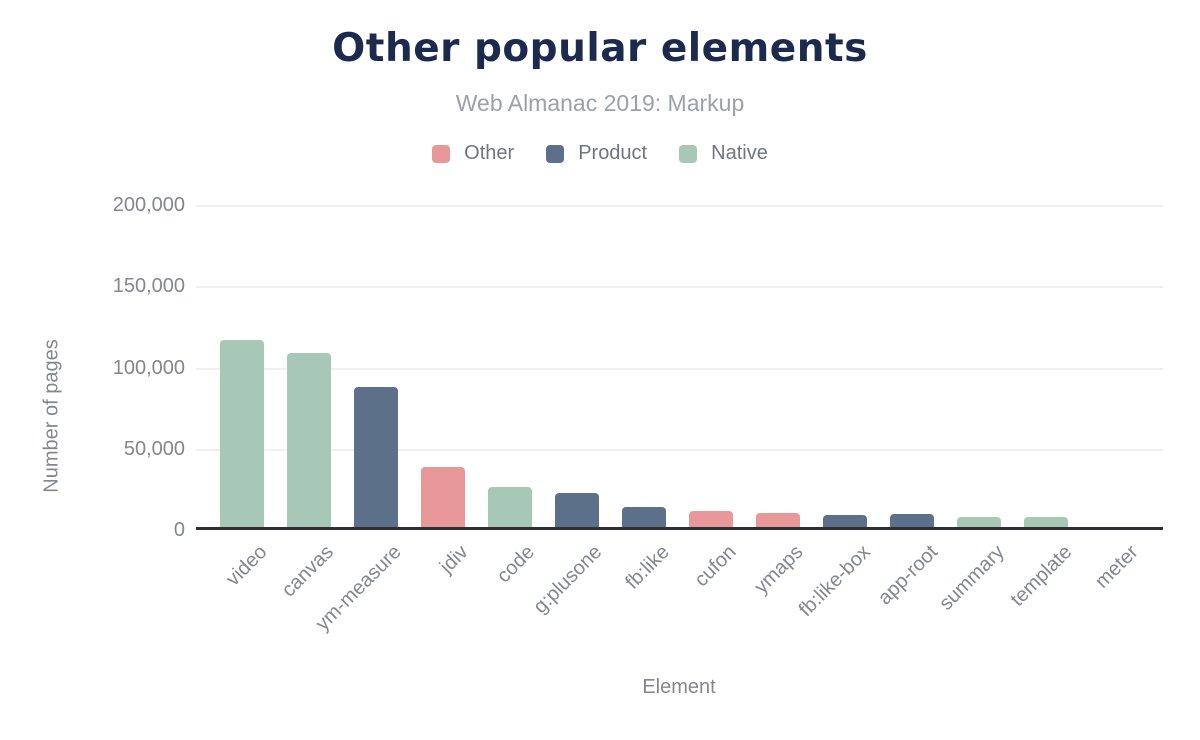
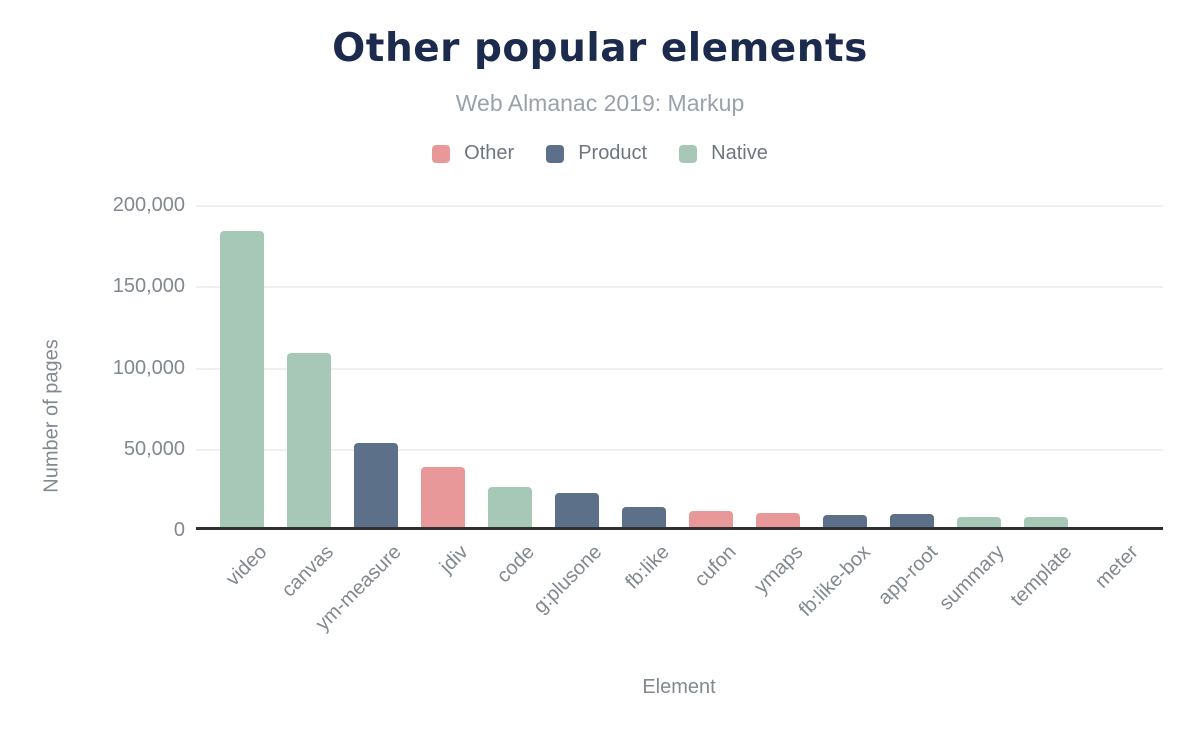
video: 116000 -> 184000
ym-measure: 87000 -> 52000
